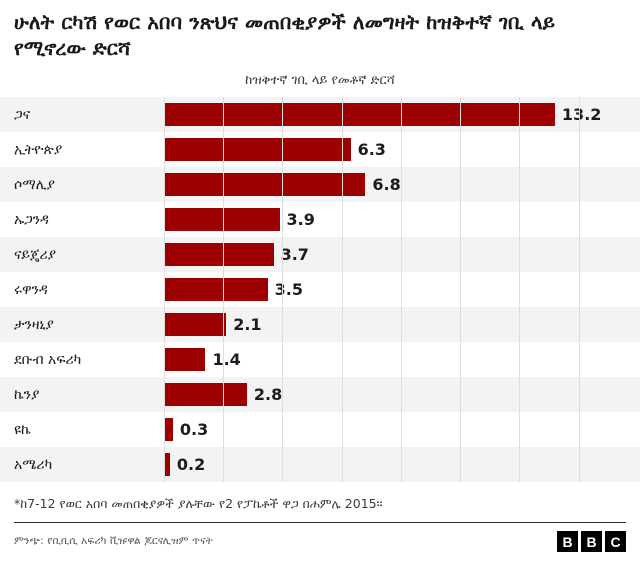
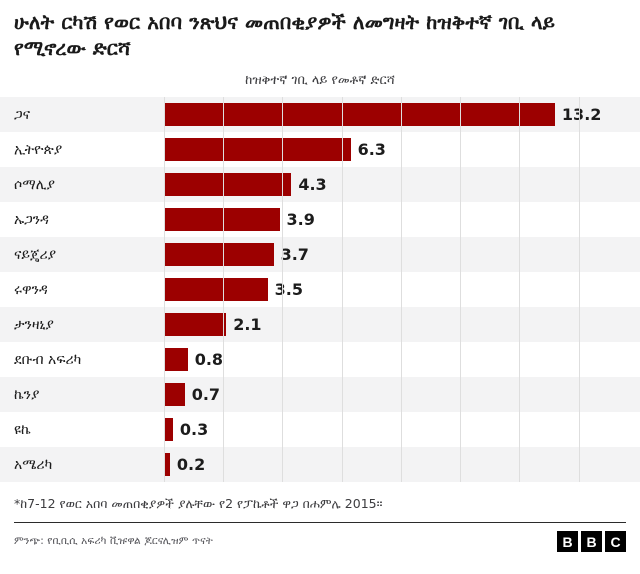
ሶማሊያ: 6.8 -> 4.3
ደቡብ አፍሪካ: 1.4 -> 0.8
ኬንያ: 2.8 -> 0.7
